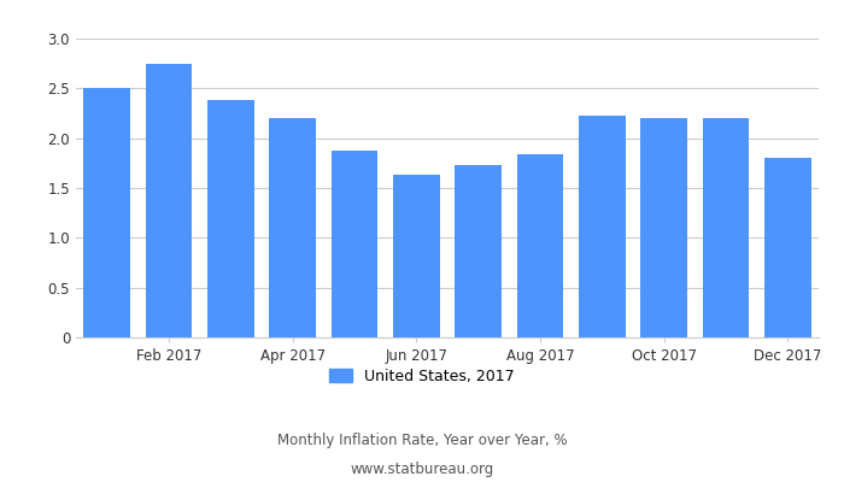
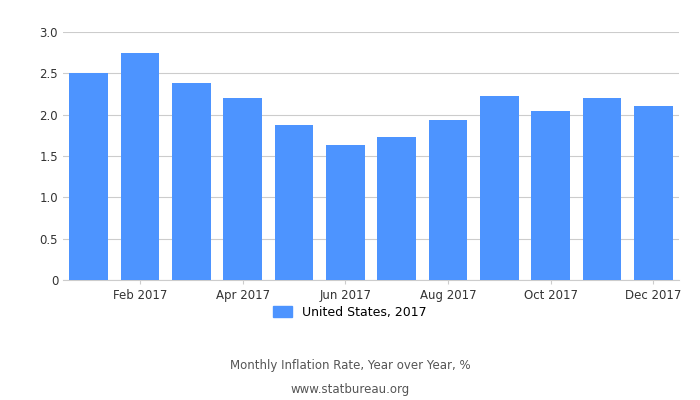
Aug 2017: 1.84 -> 1.94
Oct 2017: 2.20 -> 2.04
Dec 2017: 1.80 -> 2.11
